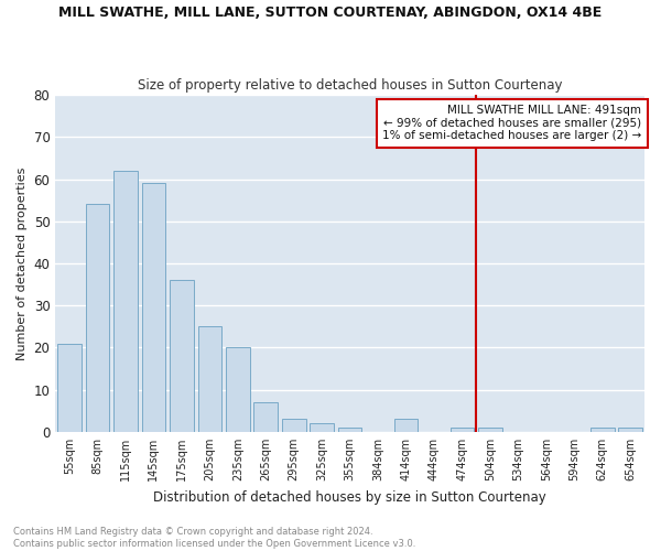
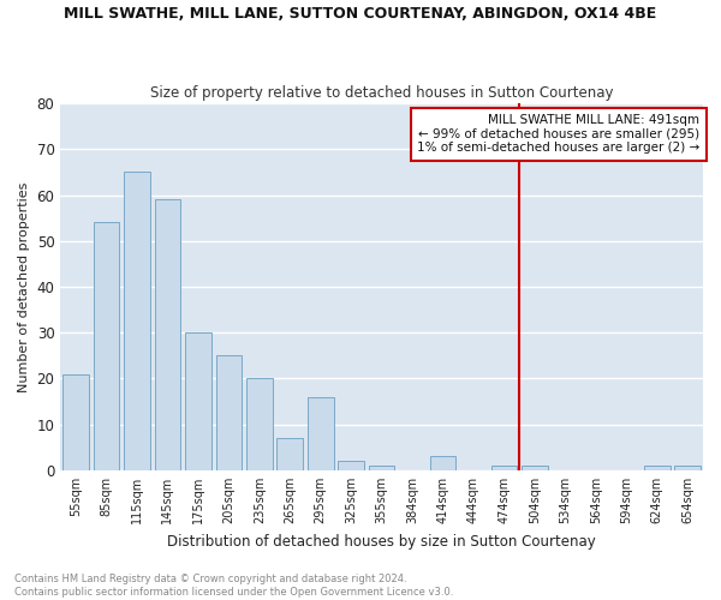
115sqm: 62 -> 65
175sqm: 36 -> 30
295sqm: 3 -> 16
